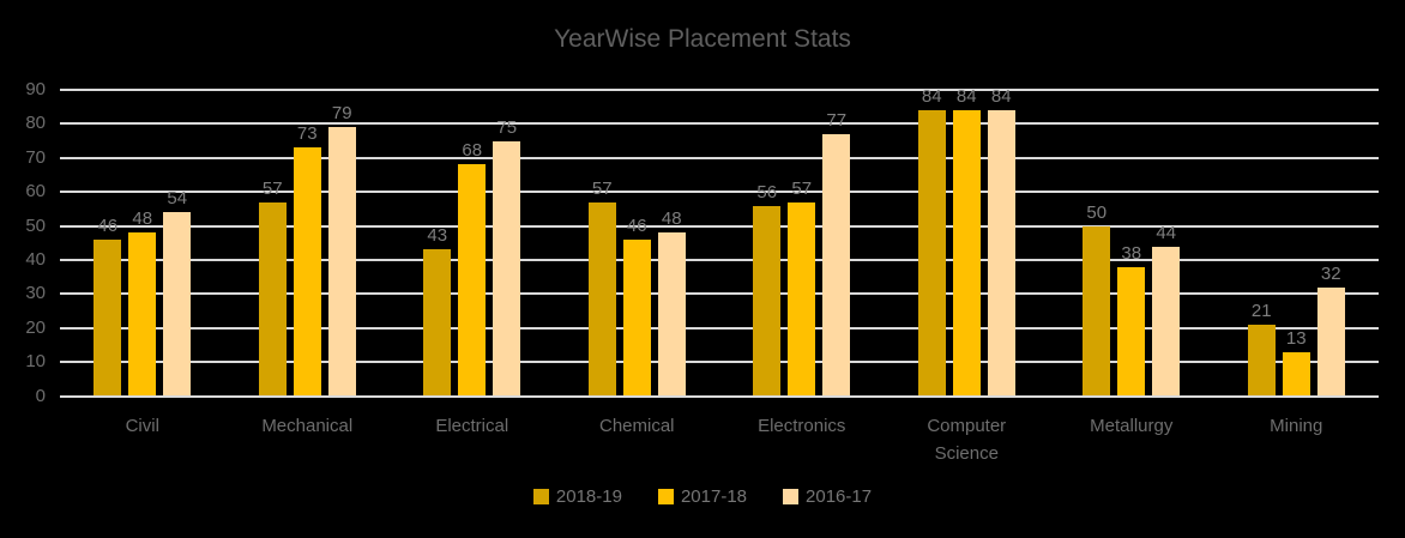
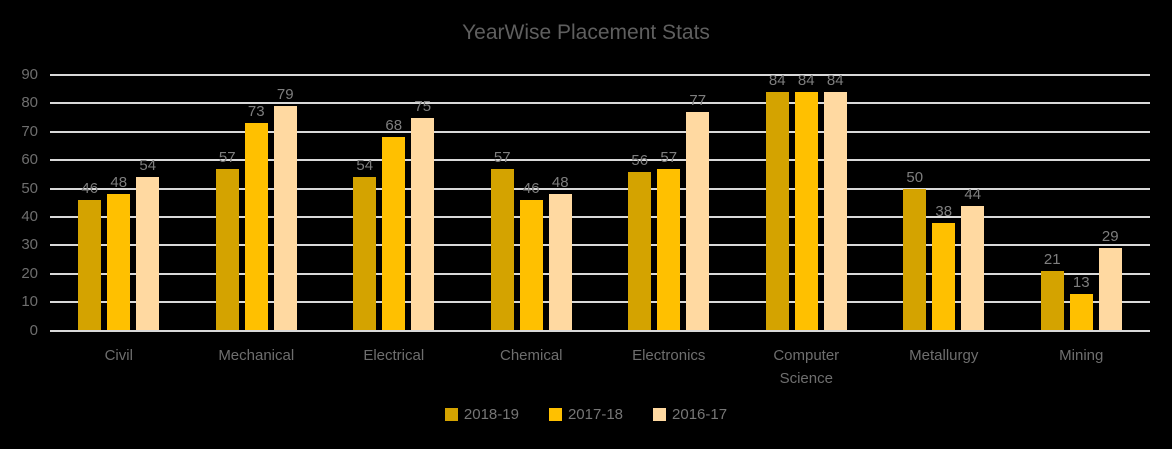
2018-19/Electrical: 43 -> 54
2016-17/Mining: 32 -> 29
